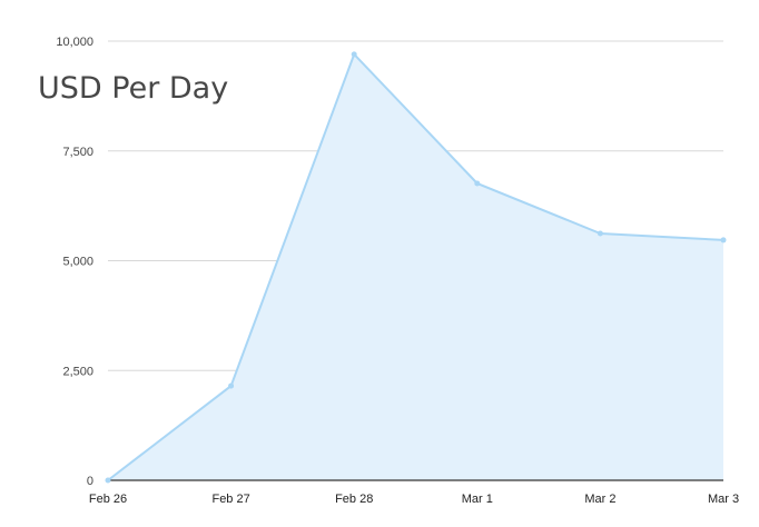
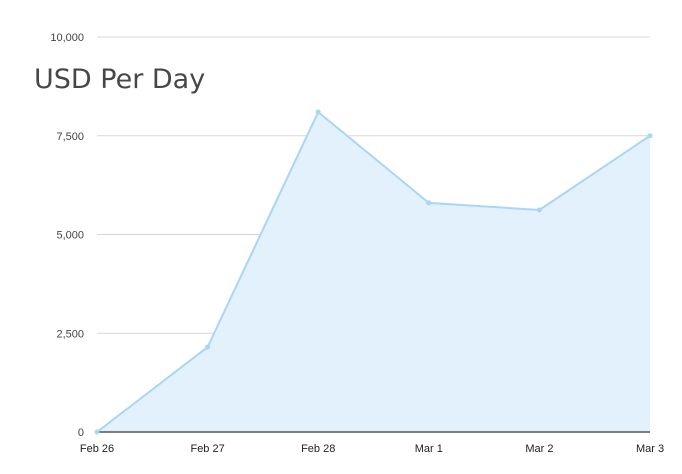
Feb 28: 9700 -> 8100
Mar 1: 6800 -> 5800
Mar 3: 5500 -> 7500
